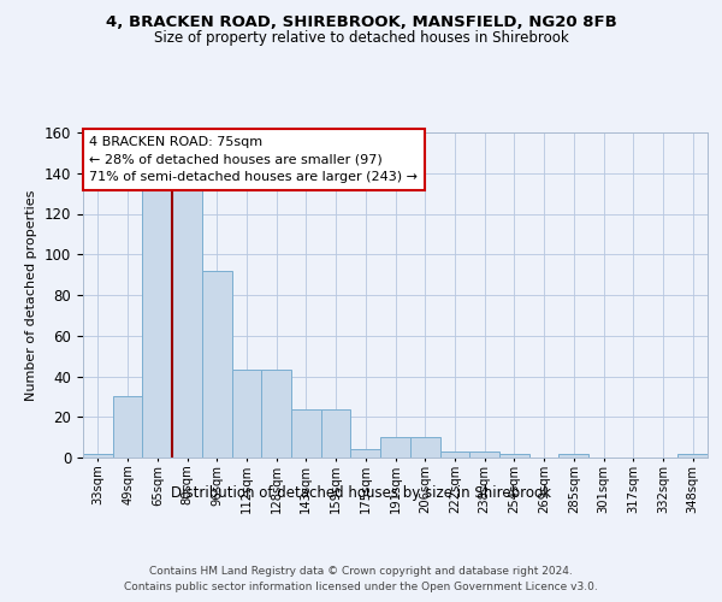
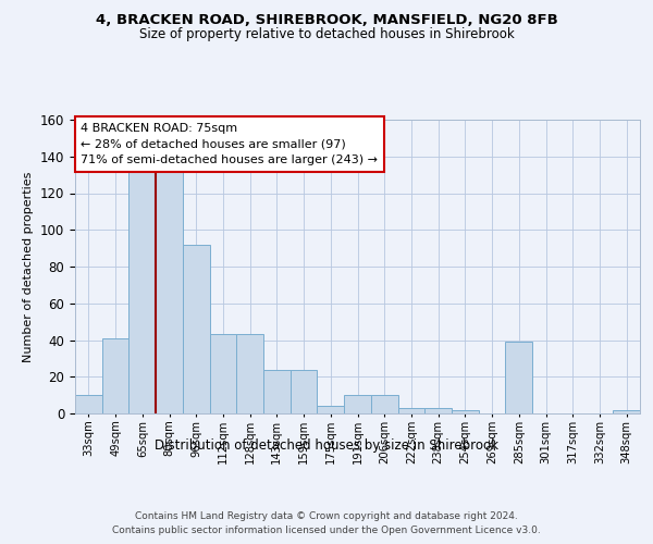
33sqm: 2 -> 10
49sqm: 30 -> 41
285sqm: 2 -> 39
